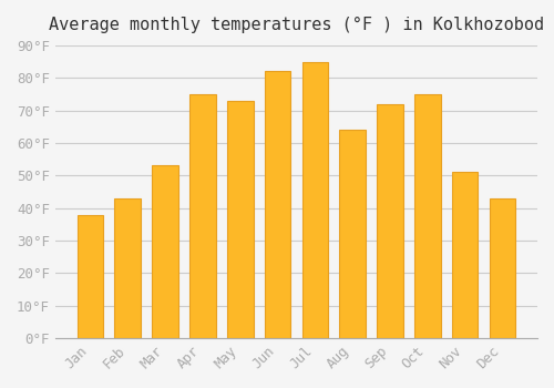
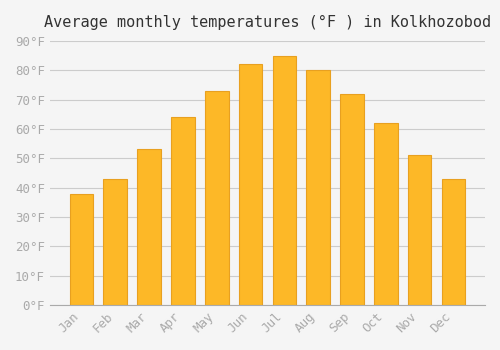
Apr: 75°F -> 64°F
Aug: 64°F -> 80°F
Oct: 75°F -> 62°F
